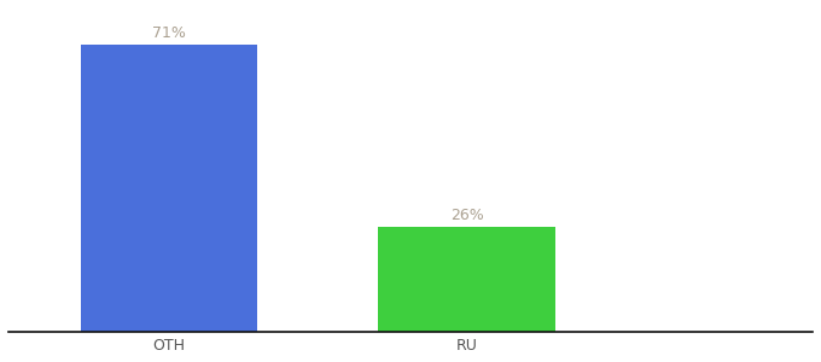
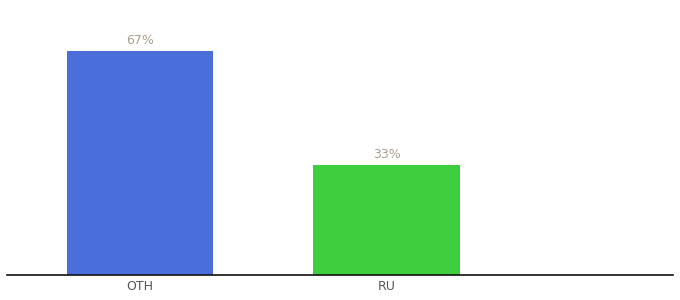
OTH: 71% -> 67%
RU: 26% -> 33%
